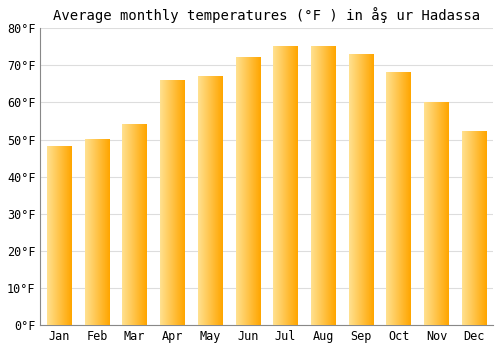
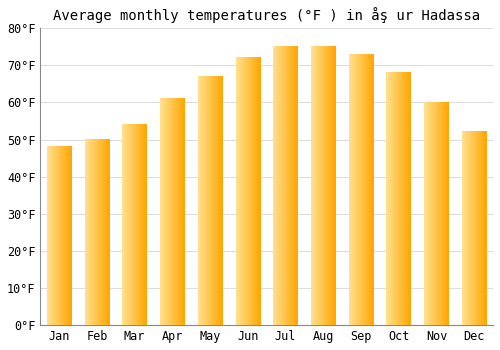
Apr: 66°F -> 61°F
